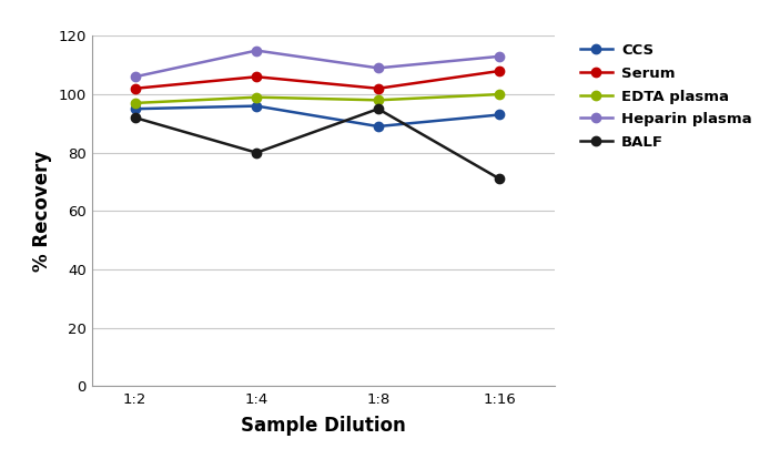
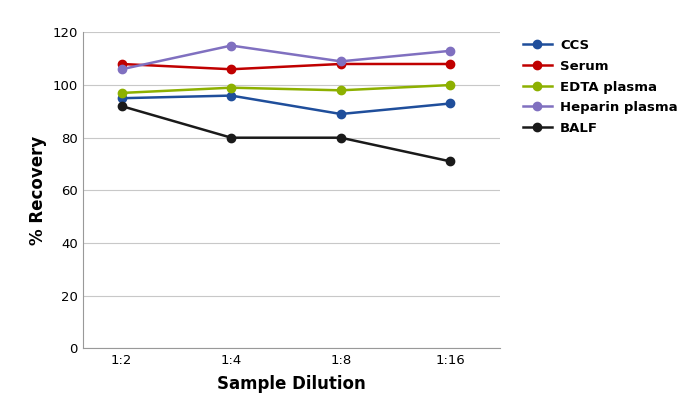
Serum/1:2: 102 -> 108
Serum/1:8: 102 -> 108
BALF/1:8: 95 -> 80
